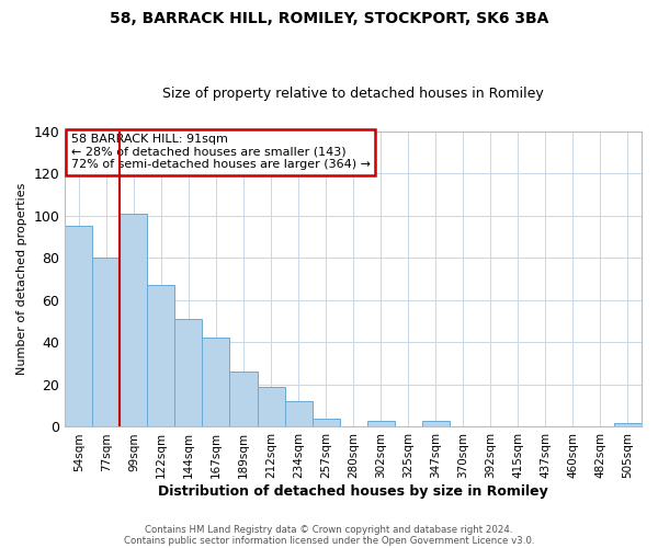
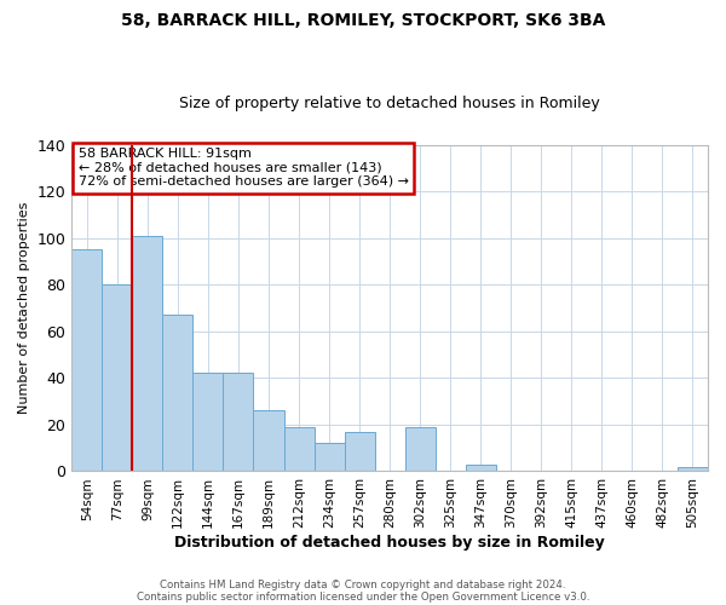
144sqm: 51 -> 42
257sqm: 4 -> 17
302sqm: 3 -> 19
